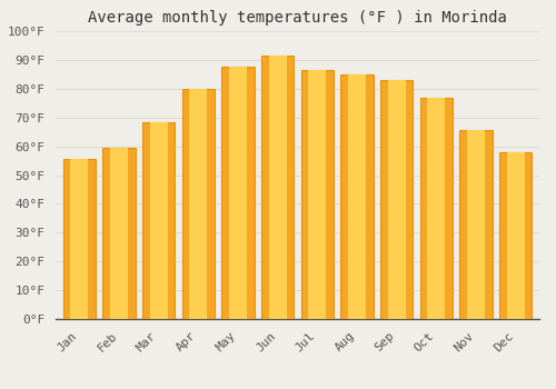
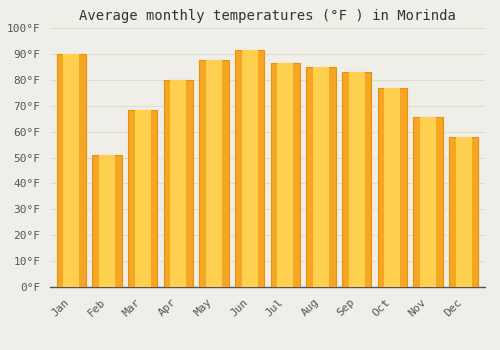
Jan: 55.5°F -> 90.0°F
Feb: 59.5°F -> 51.0°F
